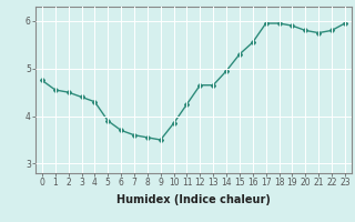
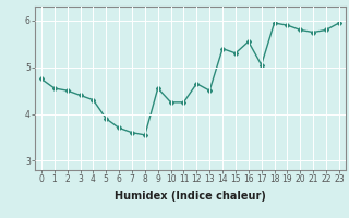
9: 3.50 -> 4.55
10: 3.85 -> 4.25
13: 4.65 -> 4.50
14: 4.95 -> 5.40
17: 5.95 -> 5.05
